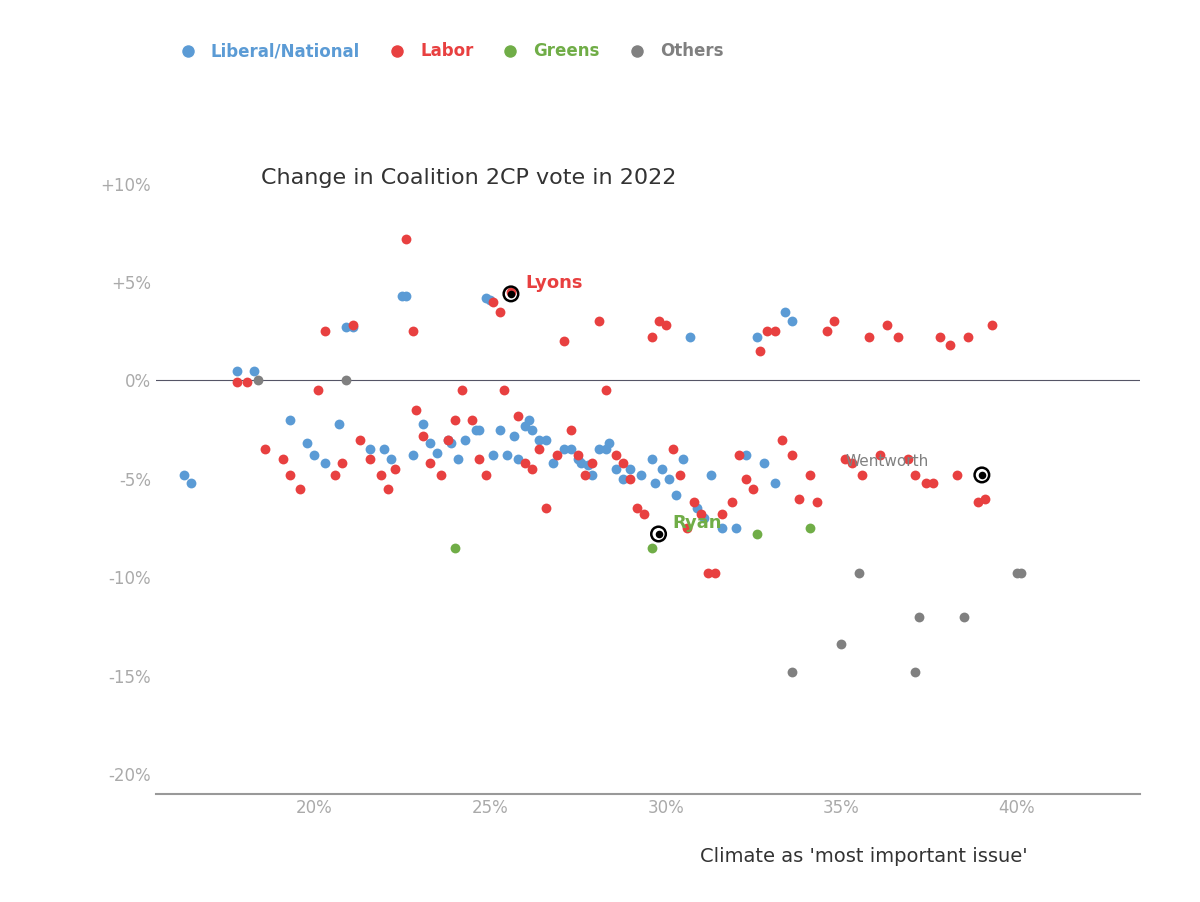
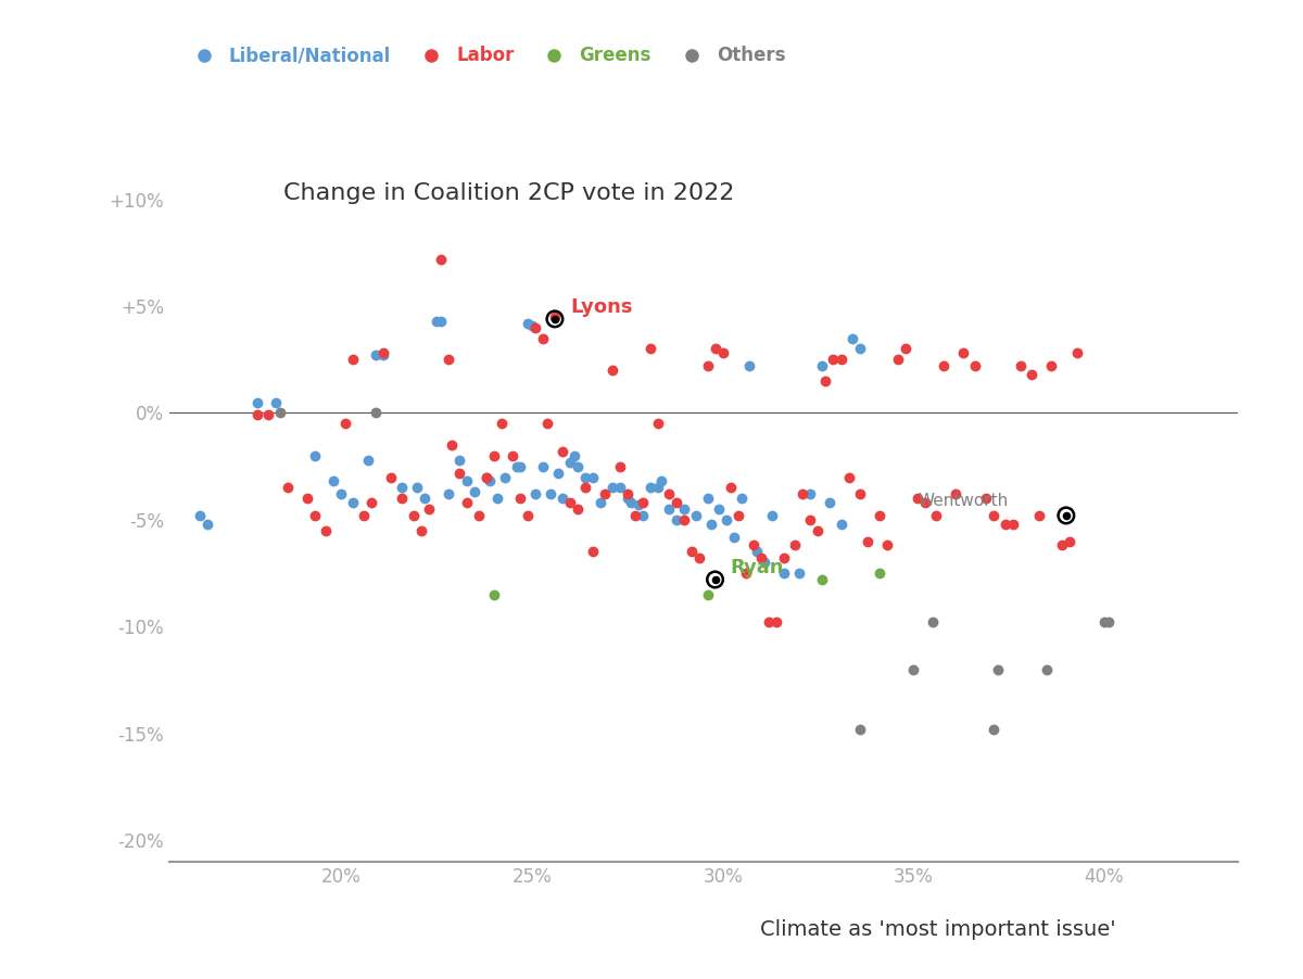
Others/35%: -13.4% -> -12.0%
